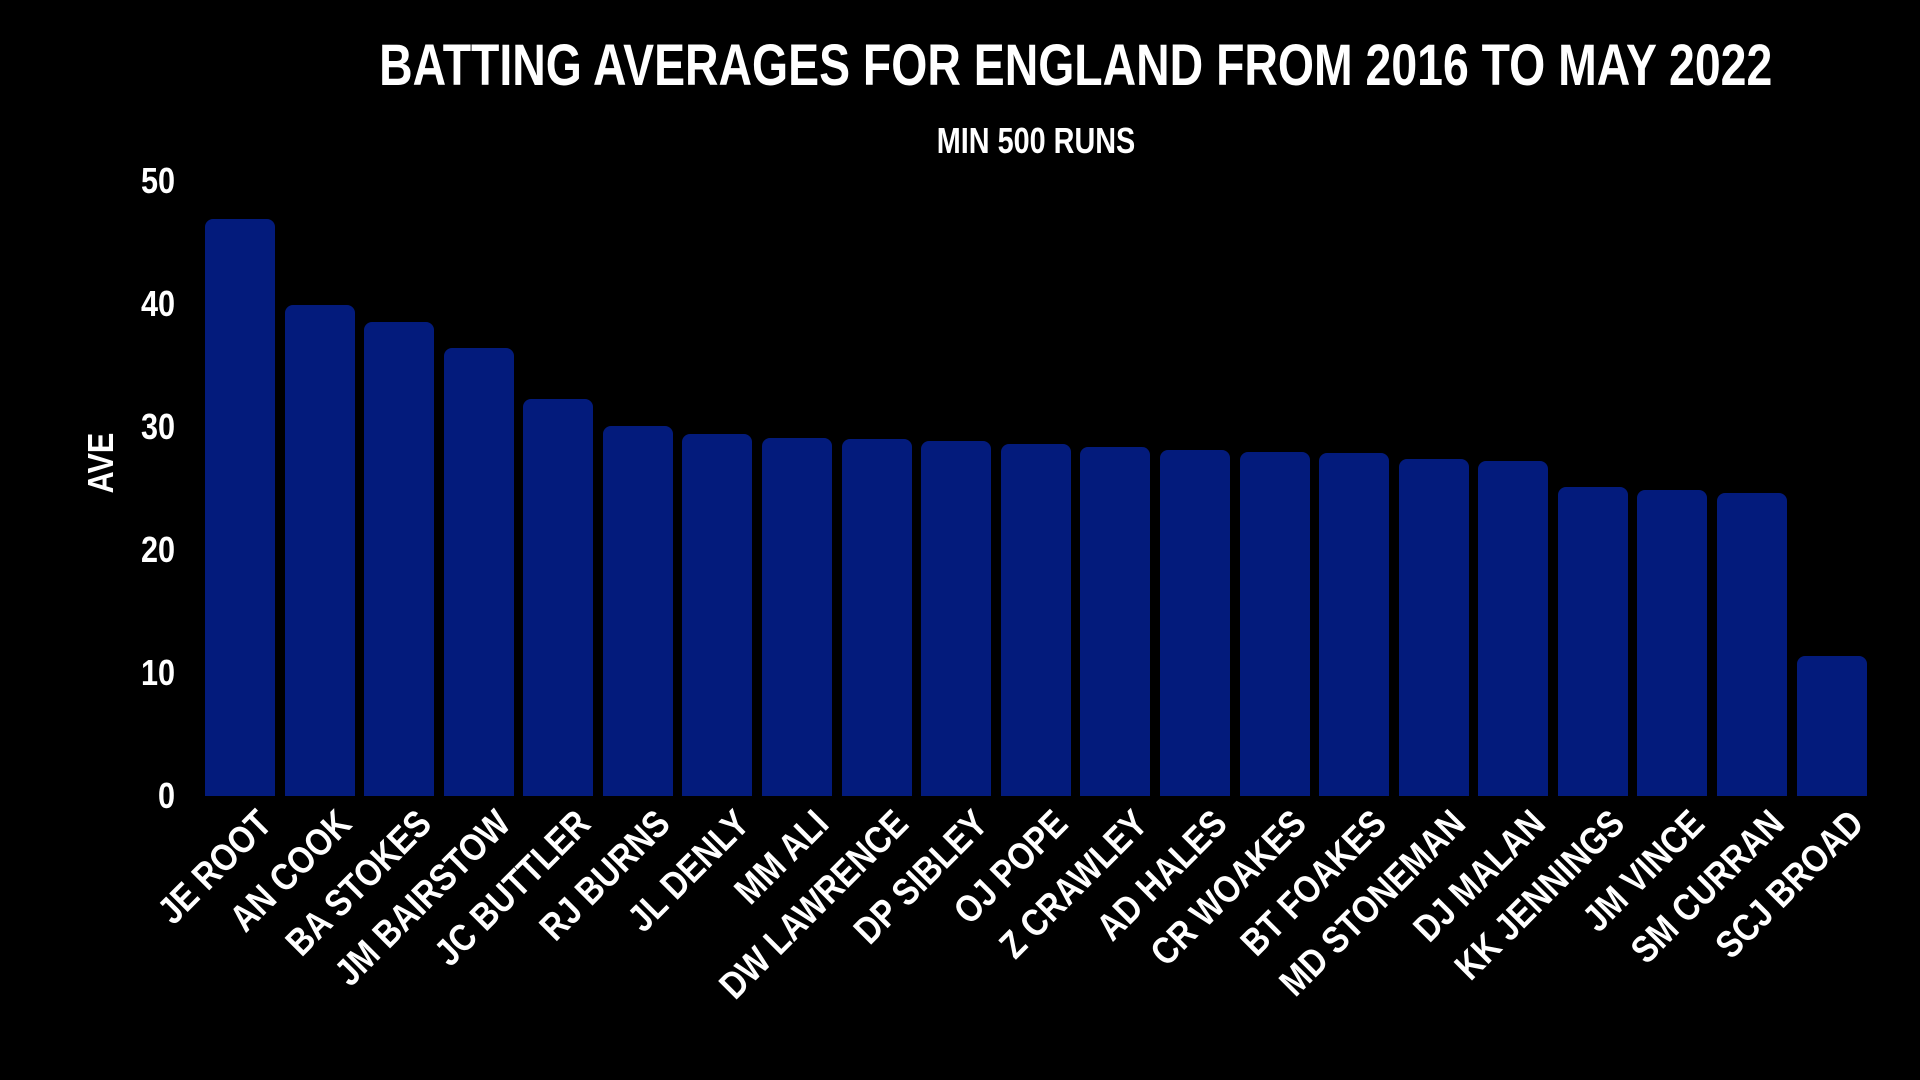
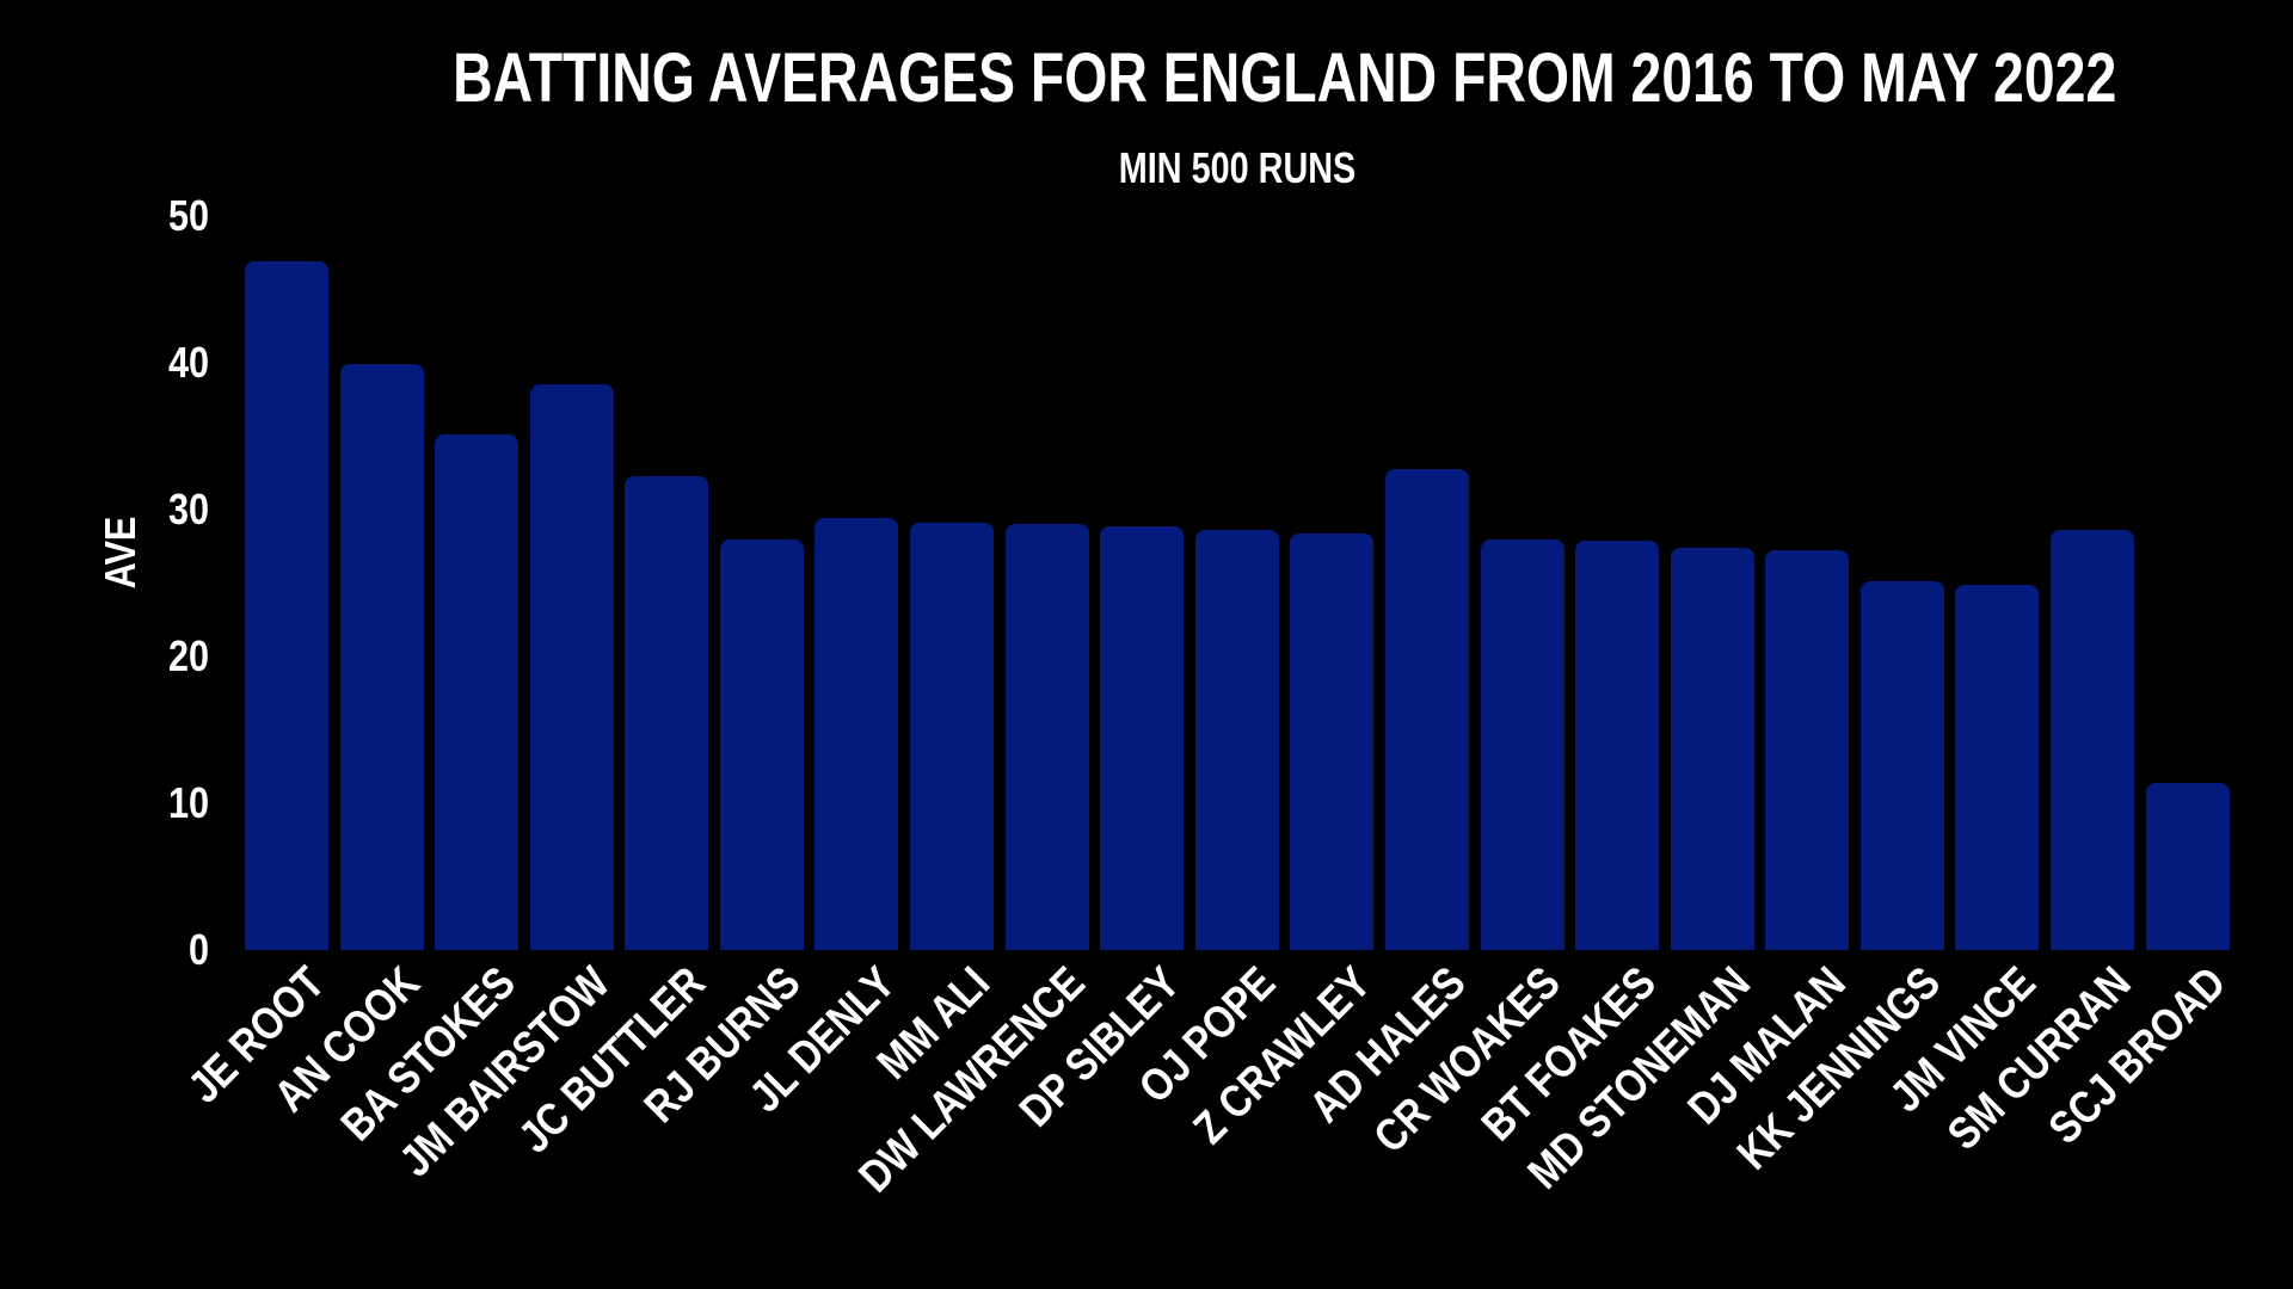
BA STOKES: 38.5 -> 35.1
JM BAIRSTOW: 36.4 -> 38.5
RJ BURNS: 30.1 -> 28.0
AD HALES: 28.1 -> 32.8
SM CURRAN: 24.6 -> 28.6
